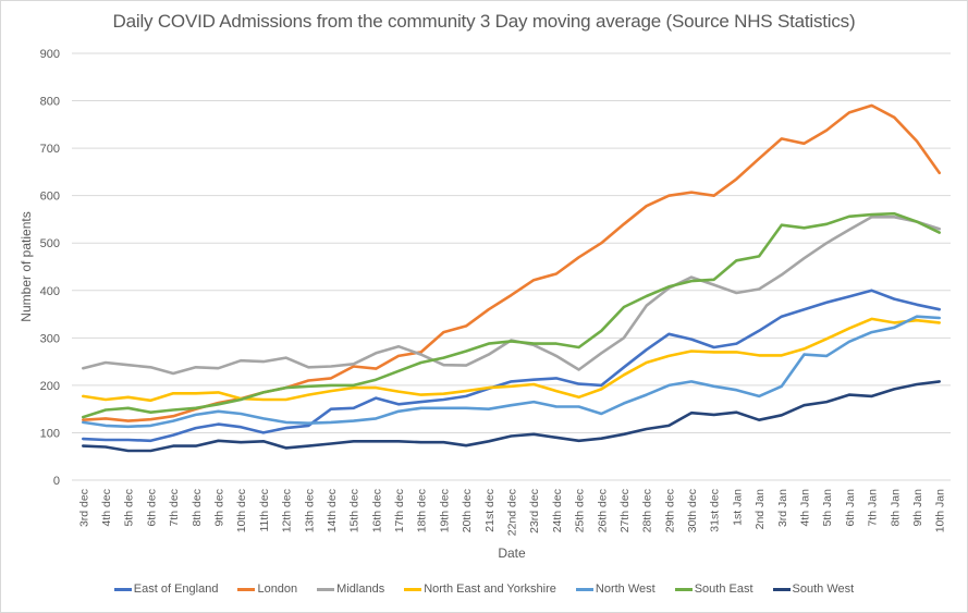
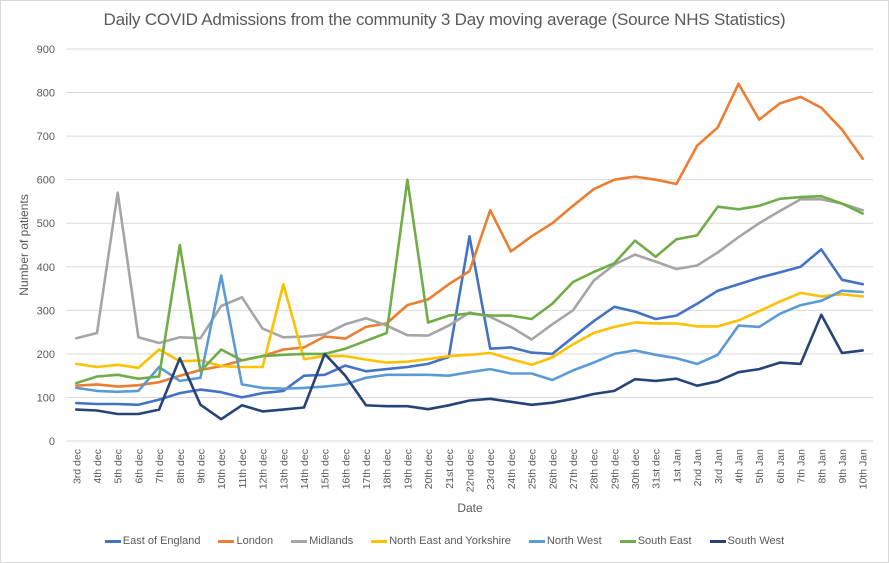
Midlands/5th dec: 240 -> 570
North East and Yorkshire/7th dec: 180 -> 210
North West/7th dec: 120 -> 170
South East/8th dec: 150 -> 450
South West/8th dec: 70 -> 190
Midlands/10th dec: 250 -> 310
North West/10th dec: 140 -> 380
South East/10th dec: 170 -> 210
South West/10th dec: 80 -> 50
Midlands/11th dec: 250 -> 330
North East and Yorkshire/13th dec: 180 -> 360
South West/15th dec: 80 -> 200
South West/16th dec: 80 -> 150
South East/19th dec: 260 -> 600
East of England/22nd dec: 210 -> 470
London/23rd dec: 420 -> 530
South East/30th dec: 420 -> 460
London/1st Jan: 640 -> 590
London/4th Jan: 710 -> 820
East of England/8th Jan: 380 -> 440
South West/8th Jan: 190 -> 290
